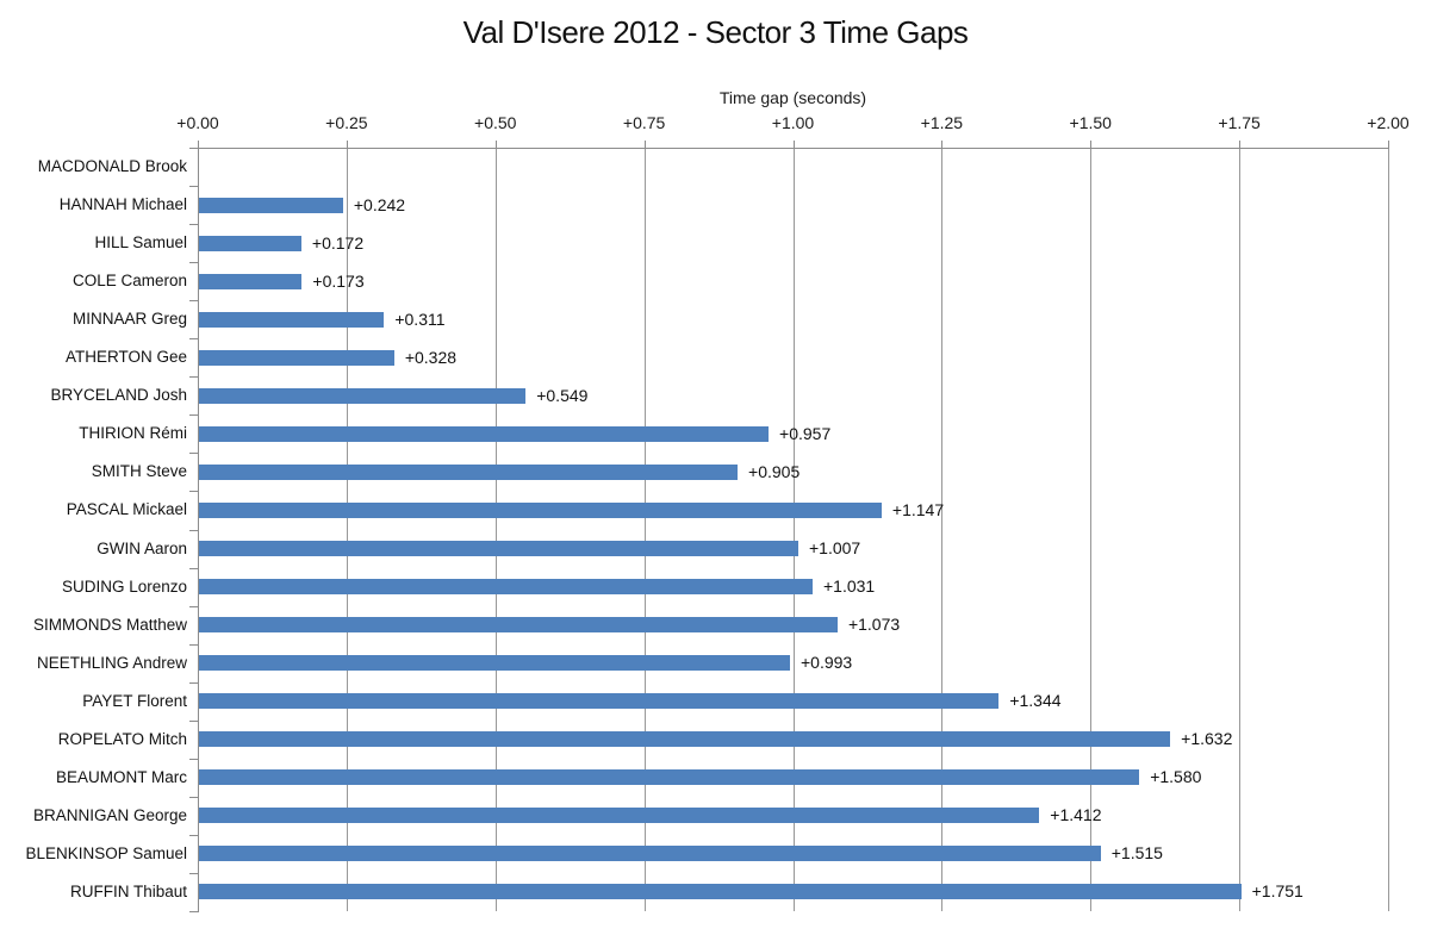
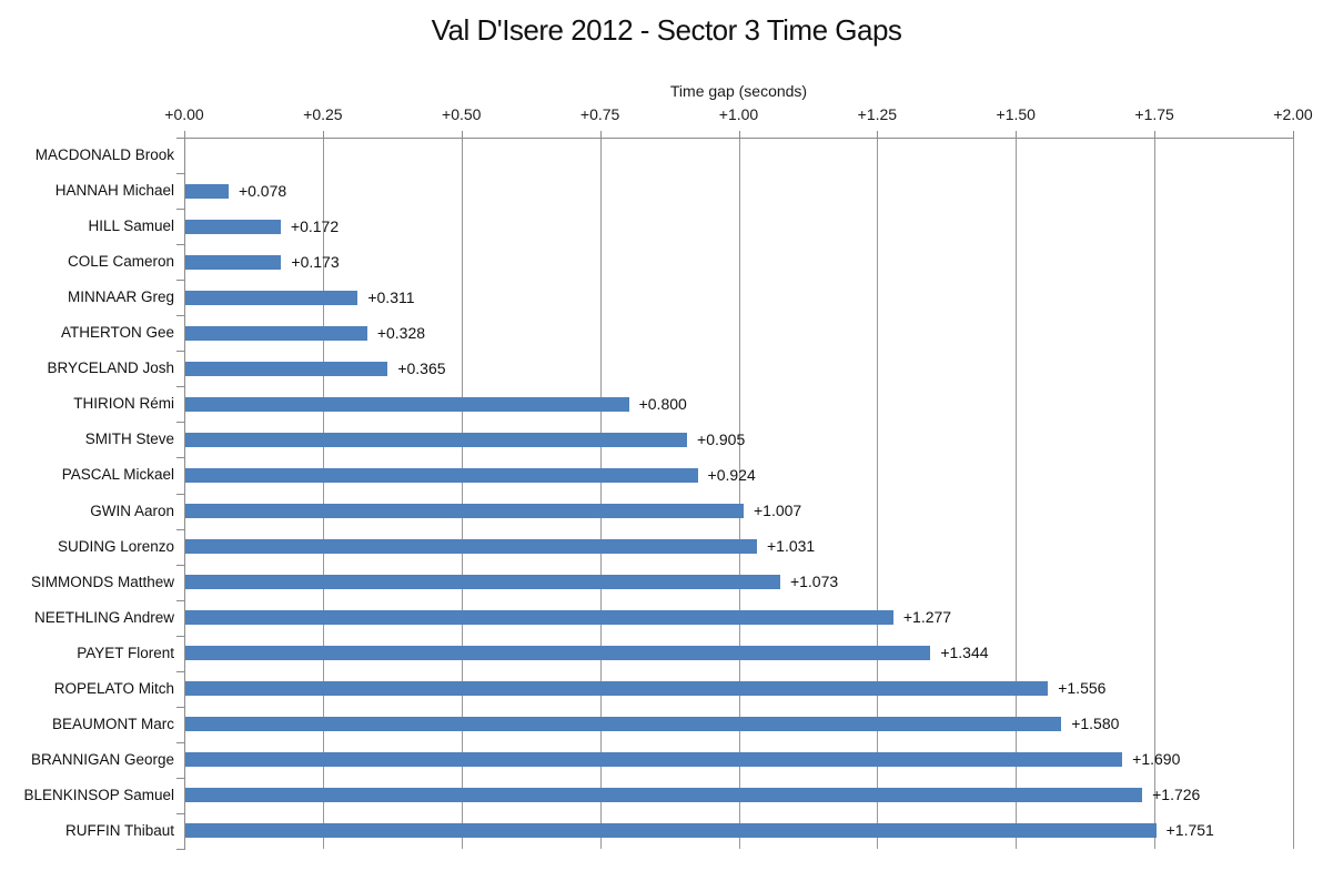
HANNAH Michael: +0.242 -> +0.078
BRYCELAND Josh: +0.549 -> +0.365
THIRION Rémi: +0.957 -> +0.800
PASCAL Mickael: +1.147 -> +0.924
NEETHLING Andrew: +0.993 -> +1.277
ROPELATO Mitch: +1.632 -> +1.556
BRANNIGAN George: +1.412 -> +1.690
BLENKINSOP Samuel: +1.515 -> +1.726
